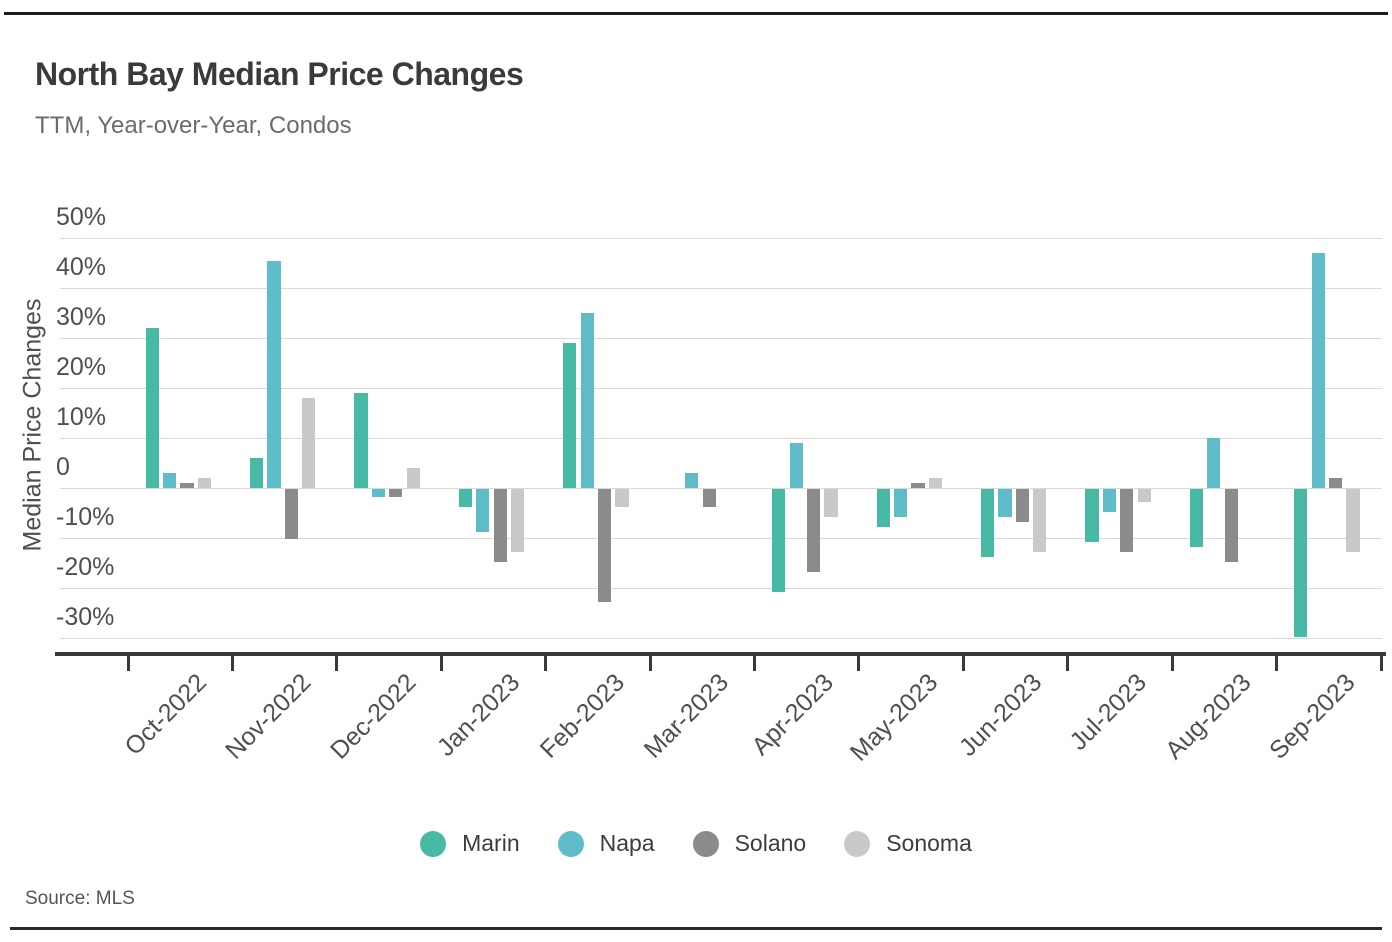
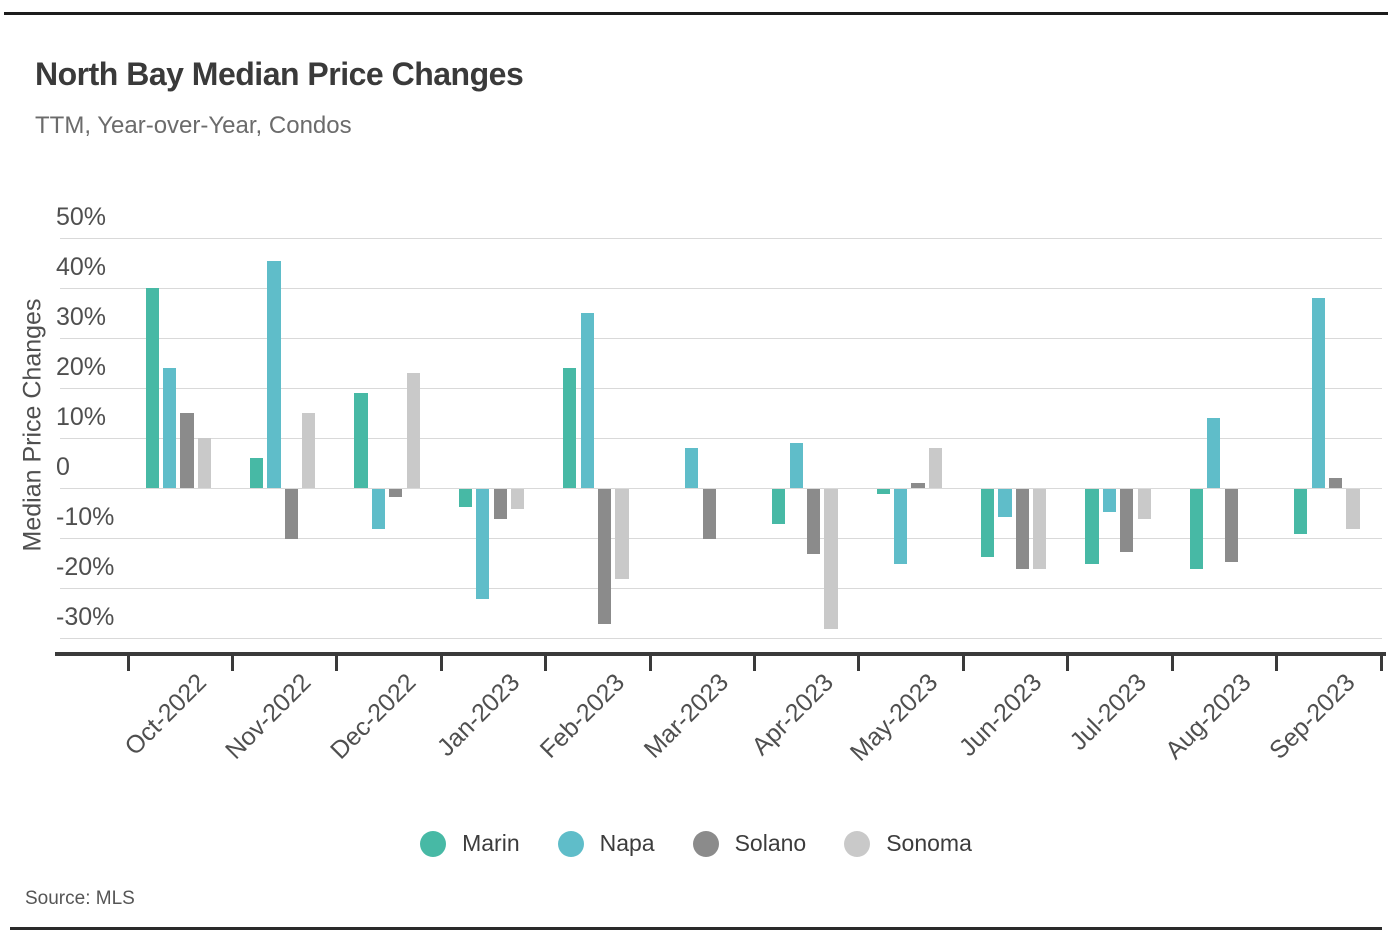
Marin/Oct-2022: 32% -> 40%
Napa/Oct-2022: 3% -> 24%
Solano/Oct-2022: 1% -> 15%
Sonoma/Oct-2022: 2% -> 10%
Sonoma/Nov-2022: 18% -> 15%
Napa/Dec-2022: -2% -> -8%
Sonoma/Dec-2022: 4% -> 23%
Napa/Jan-2023: -8% -> -22%
Solano/Jan-2023: -14% -> -6%
Sonoma/Jan-2023: -12% -> -4%
Marin/Feb-2023: 29% -> 24%
Solano/Feb-2023: -22% -> -27%
Sonoma/Feb-2023: -4% -> -18%
Napa/Mar-2023: 3% -> 8%
Solano/Mar-2023: -4% -> -10%
Marin/Apr-2023: -20% -> -7%
Solano/Apr-2023: -16% -> -13%
Sonoma/Apr-2023: -6% -> -28%
Marin/May-2023: -8% -> -1%
Napa/May-2023: -6% -> -15%
Sonoma/May-2023: 2% -> 8%
Solano/Jun-2023: -6% -> -16%
Sonoma/Jun-2023: -12% -> -16%
Marin/Jul-2023: -10% -> -15%
Sonoma/Jul-2023: -2% -> -6%
Marin/Aug-2023: -12% -> -16%
Napa/Aug-2023: 10% -> 14%
Marin/Sep-2023: -30% -> -9%
Napa/Sep-2023: 47% -> 38%
Sonoma/Sep-2023: -12% -> -8%
